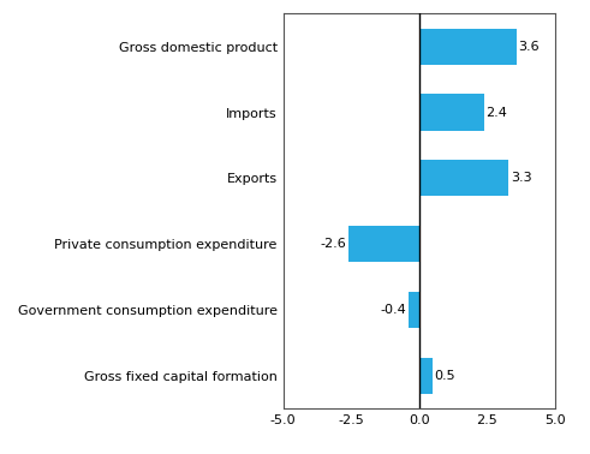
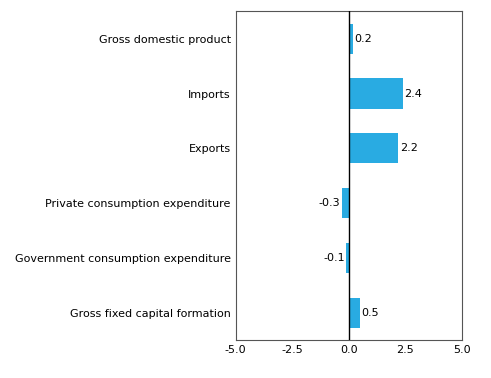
Gross domestic product: 3.6 -> 0.2
Exports: 3.3 -> 2.2
Private consumption expenditure: -2.6 -> -0.3
Government consumption expenditure: -0.4 -> -0.1
